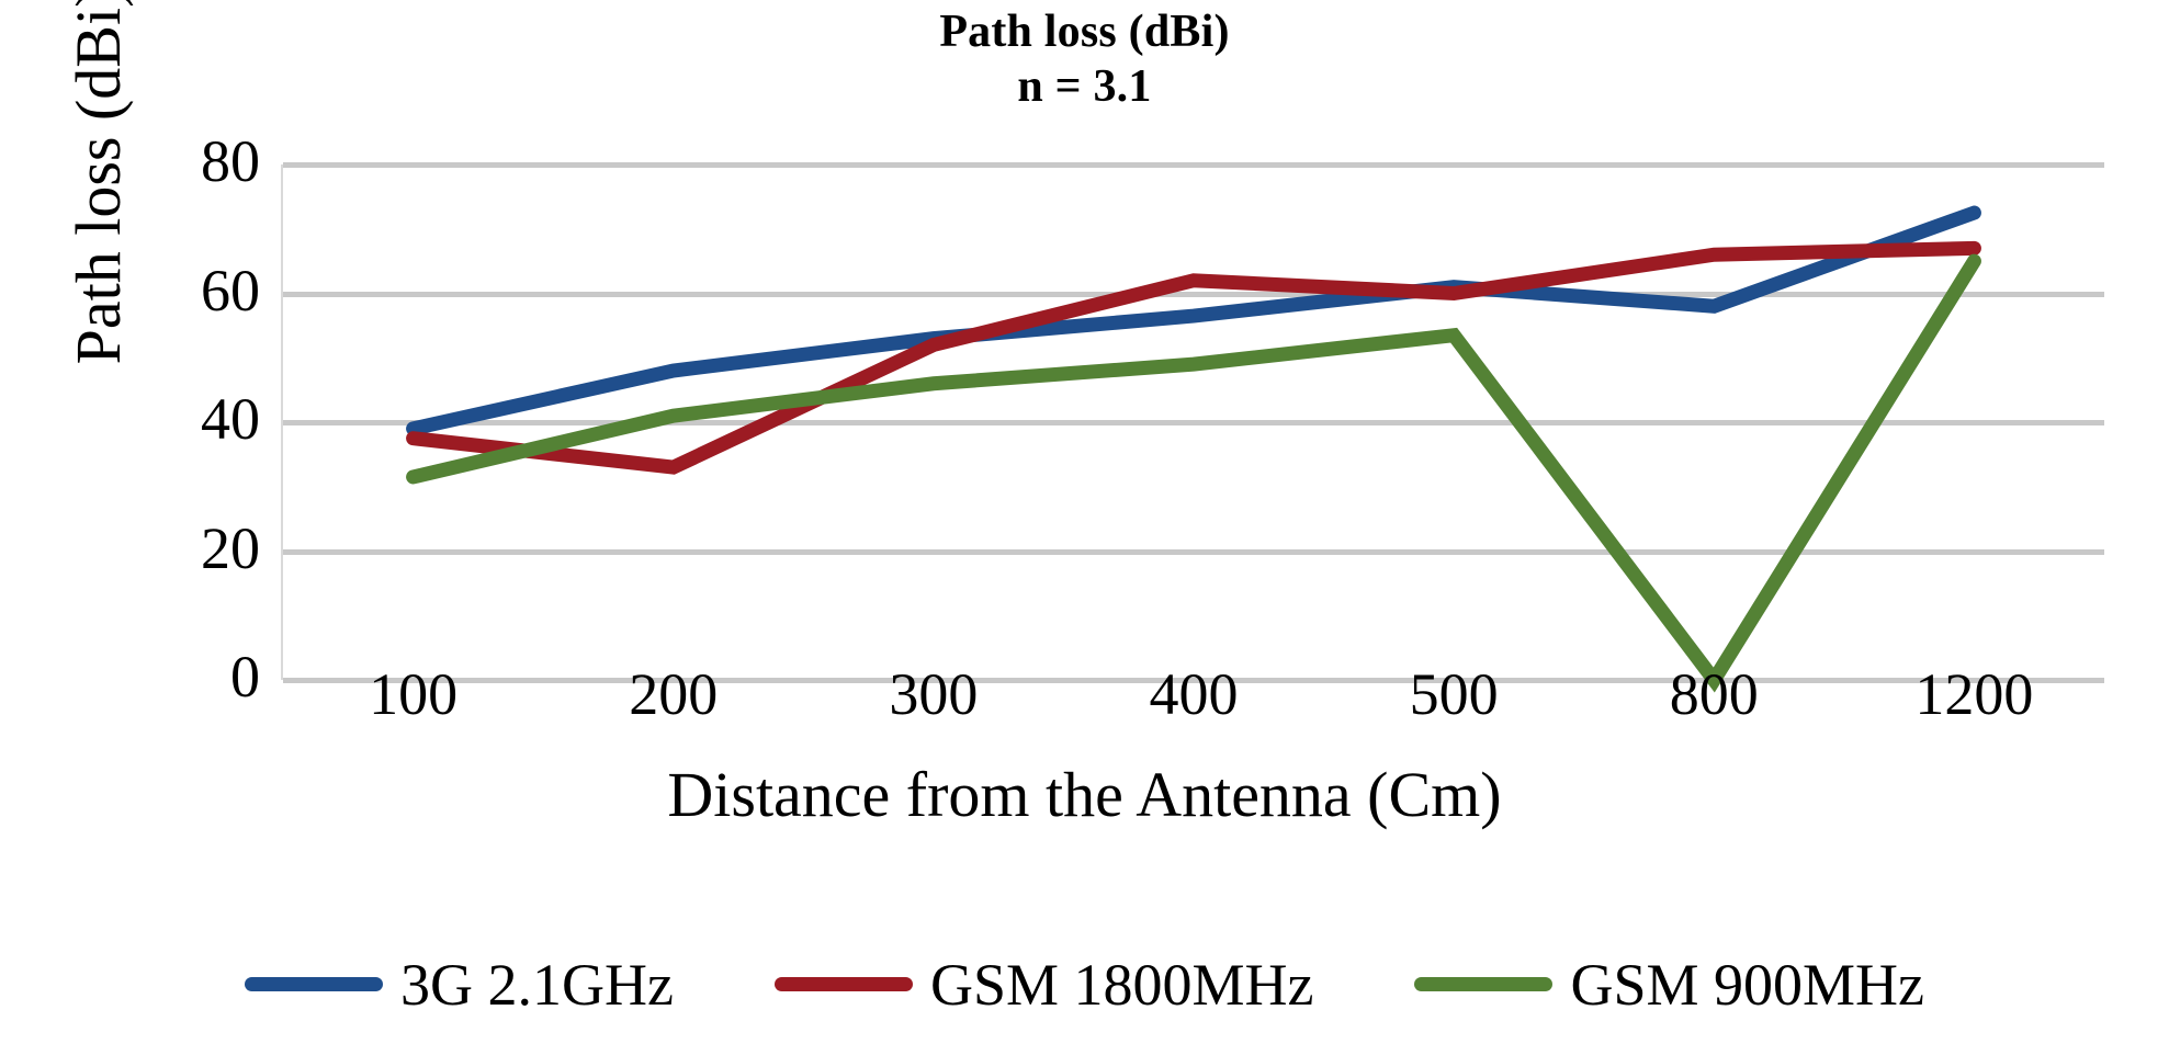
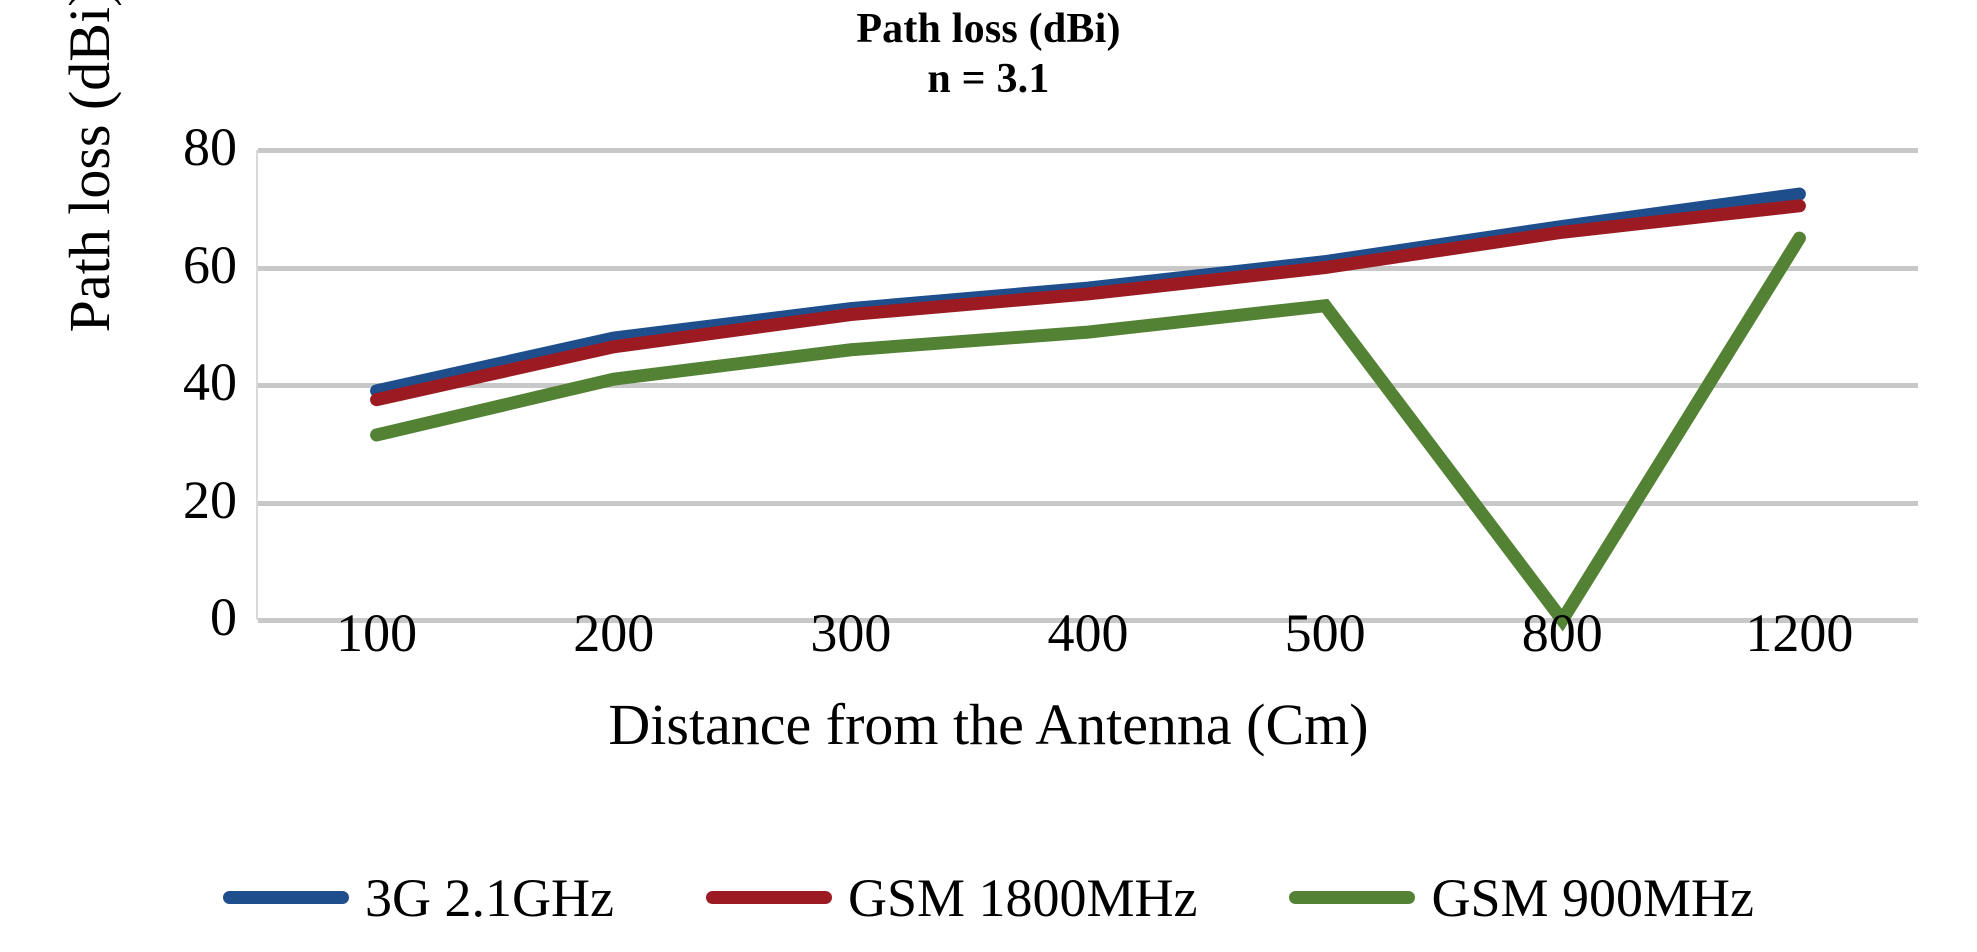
GSM 1800MHz/200: 33 -> 46
GSM 1800MHz/400: 62 -> 56
3G 2.1GHz/800: 58 -> 67
GSM 1800MHz/1200: 67 -> 70
